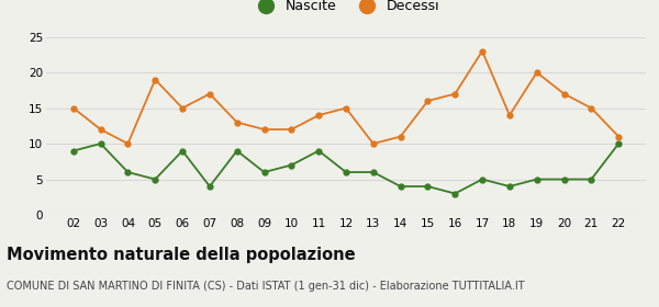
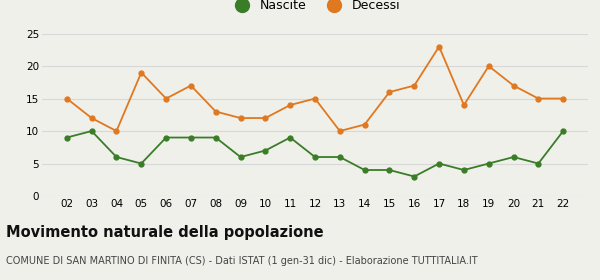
Nascite/07: 4 -> 9
Nascite/20: 5 -> 6
Decessi/22: 11 -> 15
